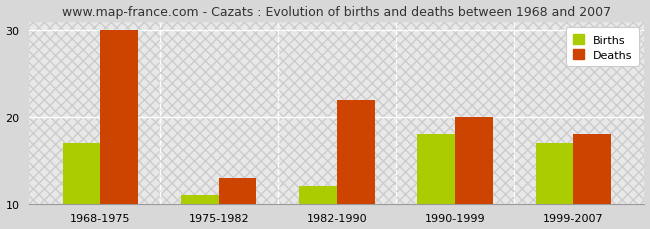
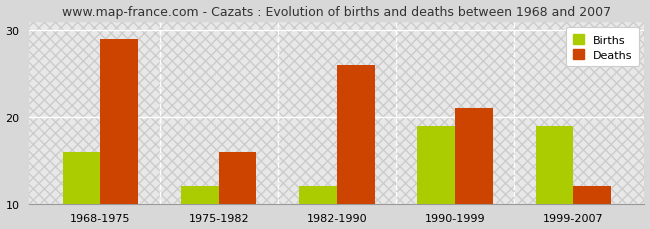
Births/1968-1975: 17 -> 16
Deaths/1968-1975: 30 -> 29
Births/1975-1982: 11 -> 12
Deaths/1975-1982: 13 -> 16
Deaths/1982-1990: 22 -> 26
Births/1990-1999: 18 -> 19
Deaths/1990-1999: 20 -> 21
Births/1999-2007: 17 -> 19
Deaths/1999-2007: 18 -> 12
